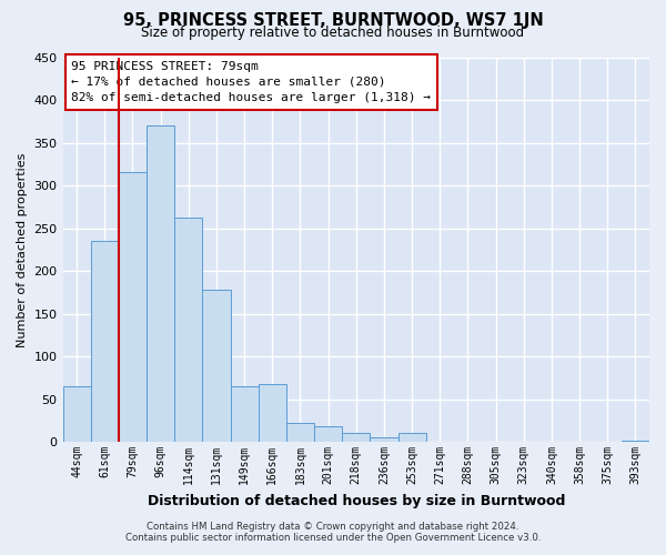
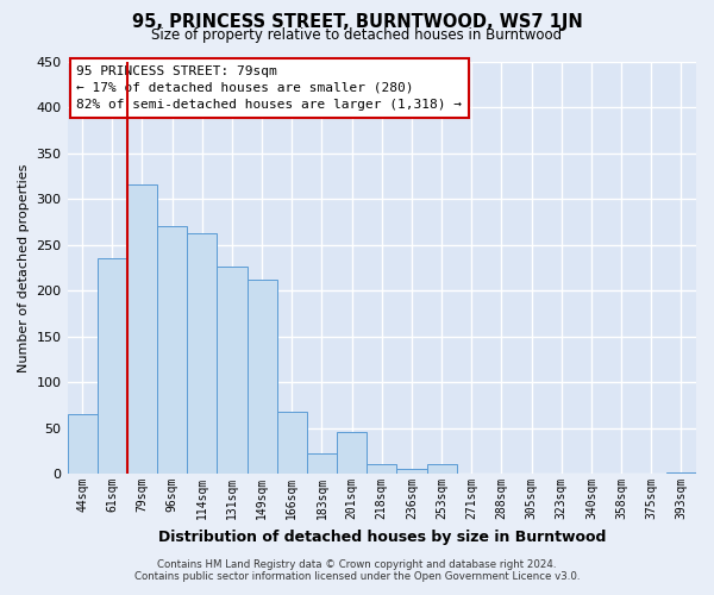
96sqm: 370 -> 270
131sqm: 178 -> 226
149sqm: 65 -> 212
201sqm: 19 -> 46
